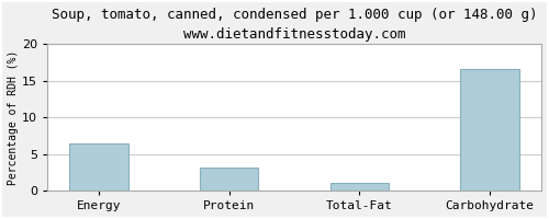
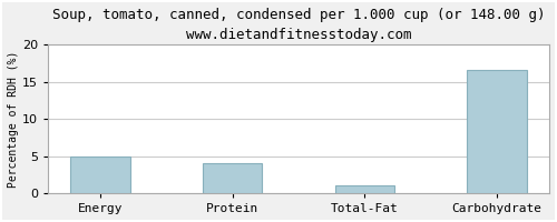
Energy: 6.4 -> 5.0
Protein: 3.2 -> 4.0
